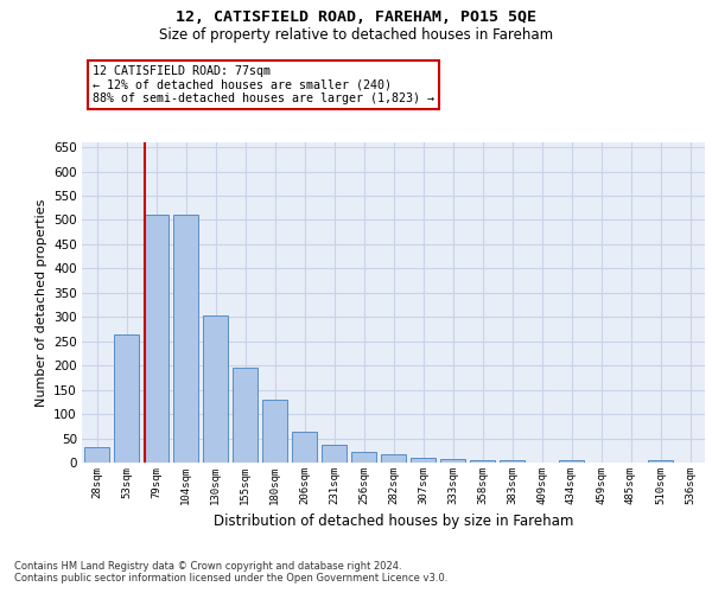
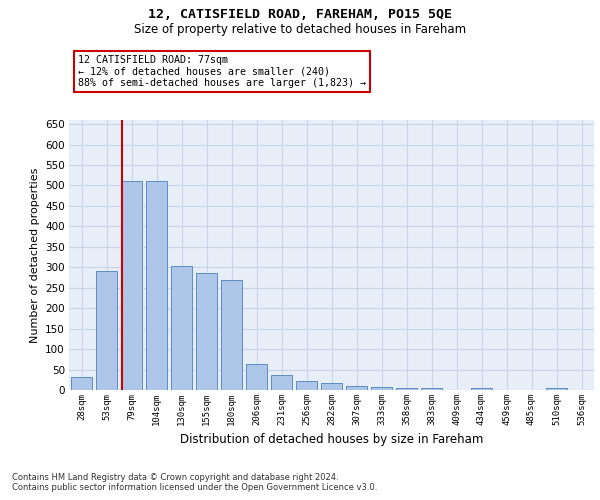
53sqm: 264 -> 290
155sqm: 195 -> 285
180sqm: 130 -> 270
